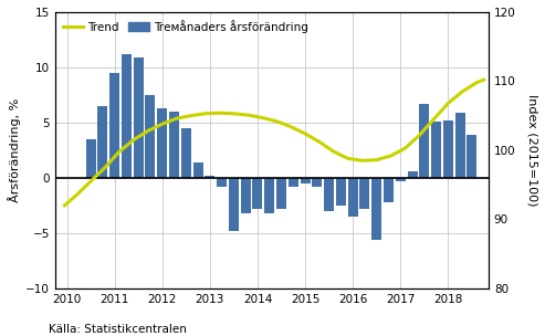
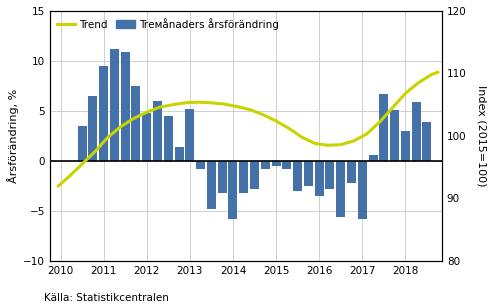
Trемånaders årsförändring/2012: 6.3 -> 4.8
Trемånaders årsförändring/2013: 0.2 -> 5.2
Trемånaders årsförändring/2014: -2.8 -> -5.8
Trемånaders årsförändring/2017: -0.3 -> -5.8
Trемånaders årsförändring/2018: 5.2 -> 3.0
